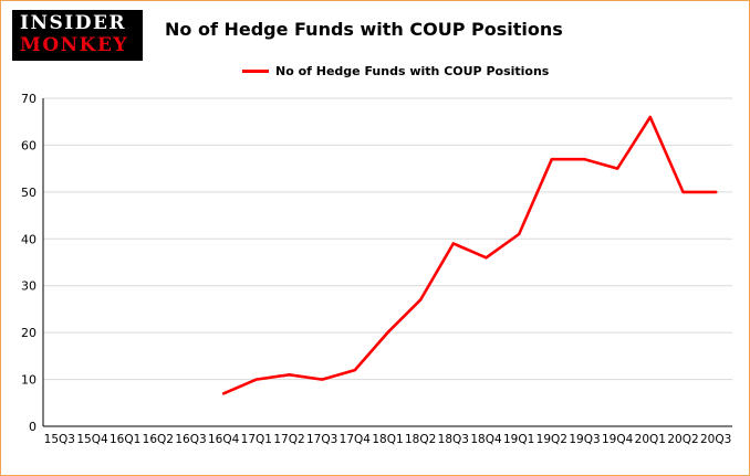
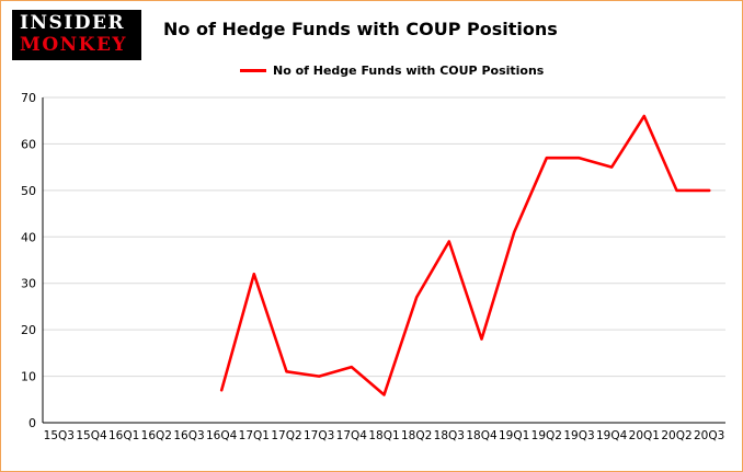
17Q1: 10 -> 32
18Q1: 20 -> 6
18Q4: 36 -> 18
